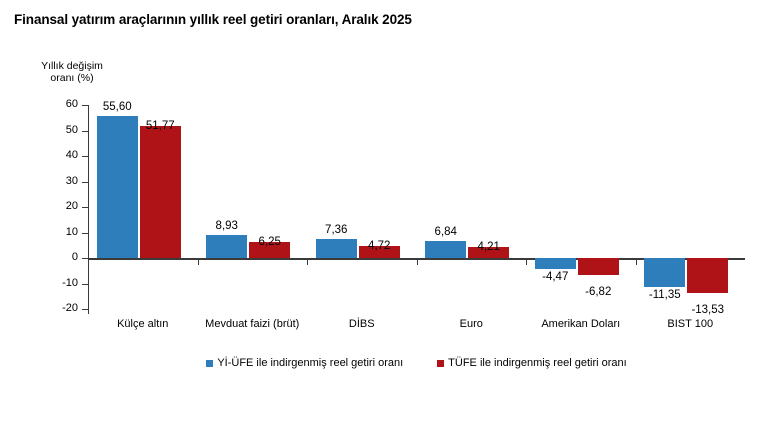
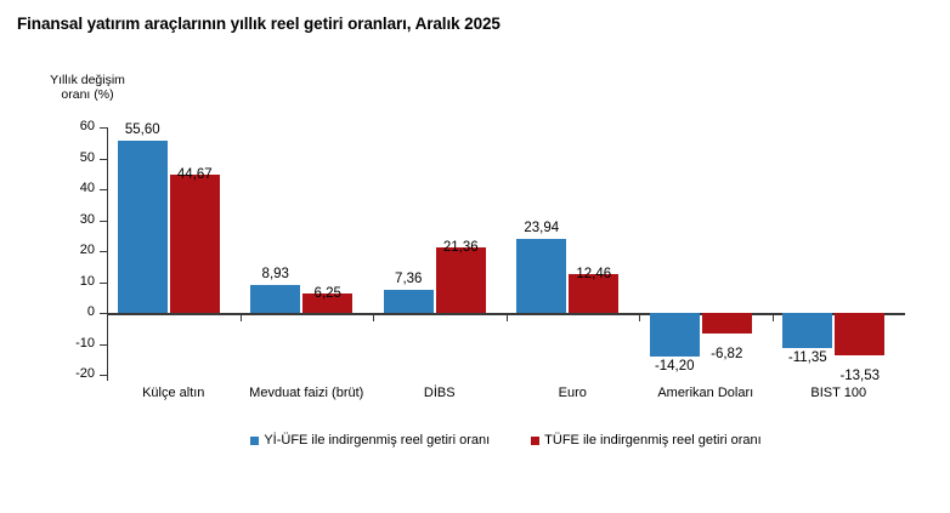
TÜFE ile indirgenmiş reel getiri oranı/Külçe altın: 51,77 -> 44,67
TÜFE ile indirgenmiş reel getiri oranı/DİBS: 4,72 -> 21,36
Yİ-ÜFE ile indirgenmiş reel getiri oranı/Euro: 6,84 -> 23,94
TÜFE ile indirgenmiş reel getiri oranı/Euro: 4,21 -> 12,46
Yİ-ÜFE ile indirgenmiş reel getiri oranı/Amerikan Doları: -4,47 -> -14,20
